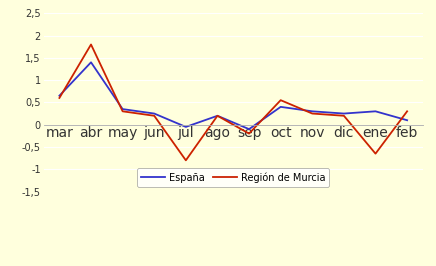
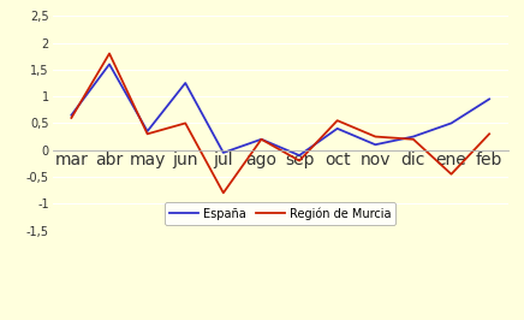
España/abr: 1,40 -> 1,60
España/jun: 0,25 -> 1,25
Región de Murcia/jun: 0,20 -> 0,50
España/nov: 0,30 -> 0,10
España/ene: 0,30 -> 0,50
Región de Murcia/ene: -0,65 -> -0,45
España/feb: 0,10 -> 0,95
